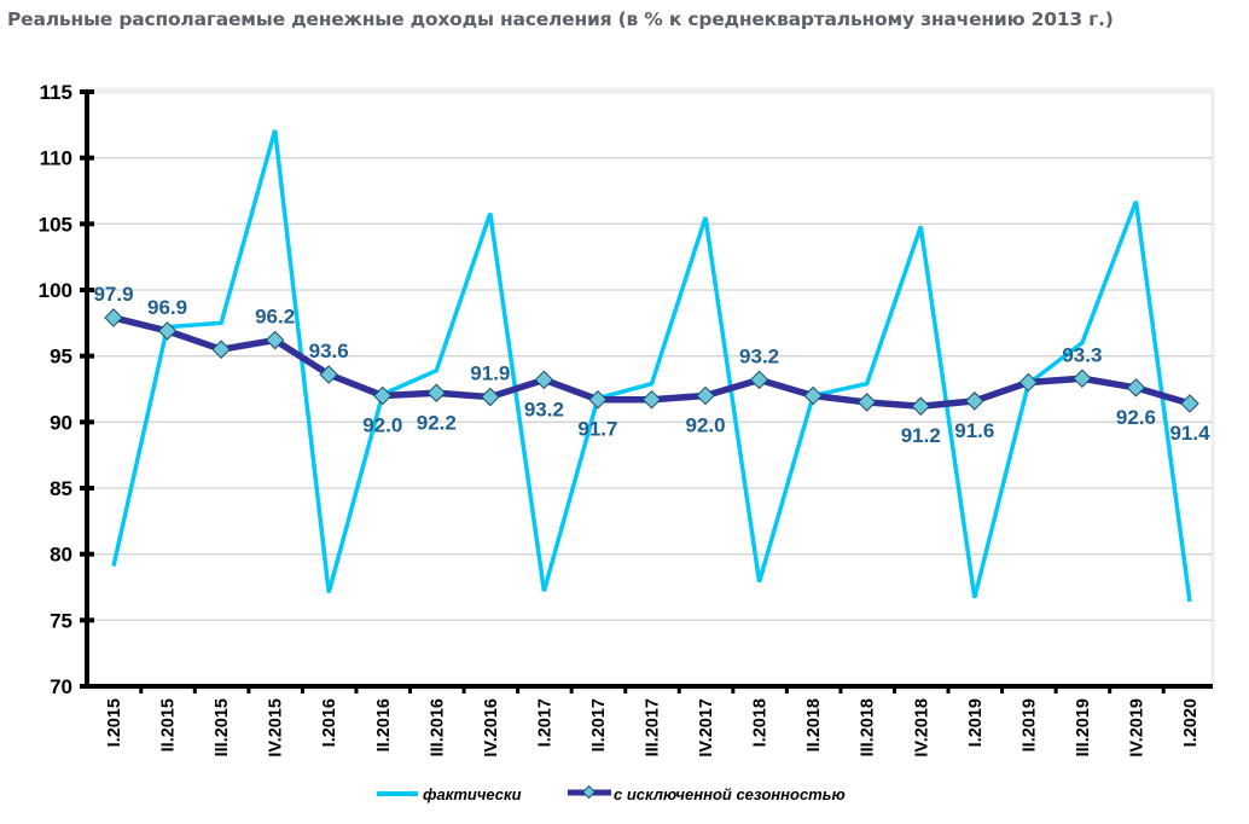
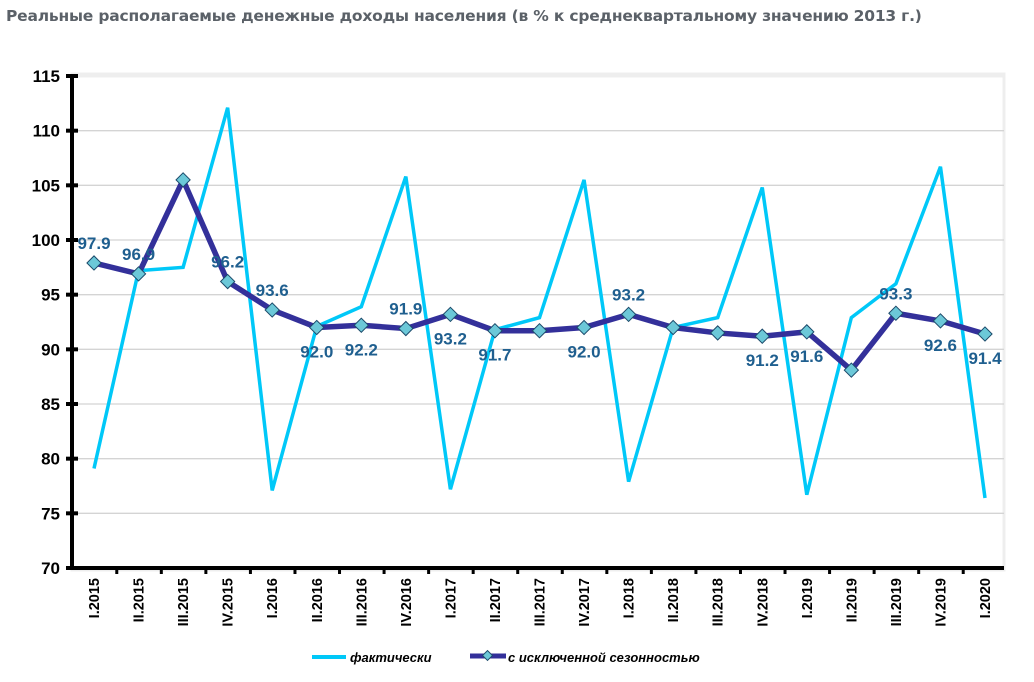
с исключенной сезонностью/III.2015: 95.5 -> 105.5
с исключенной сезонностью/II.2019: 93.0 -> 88.1
